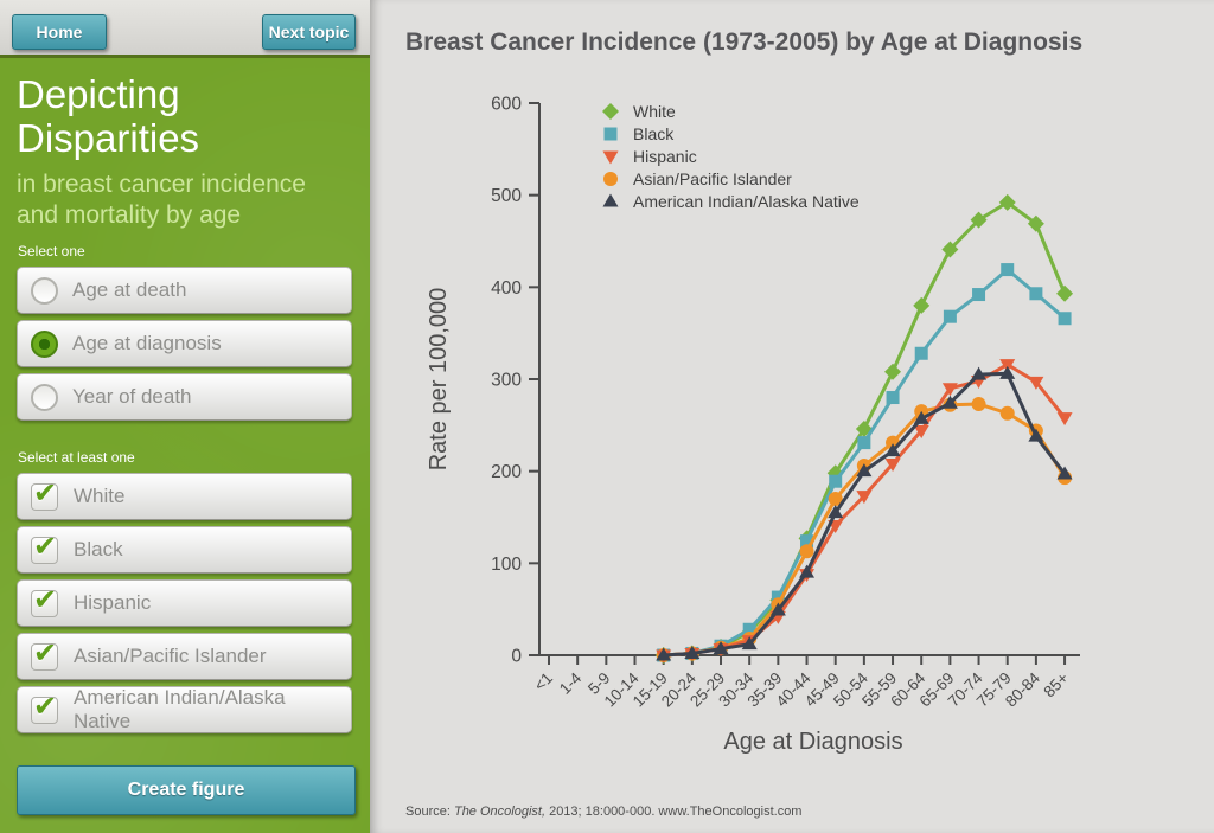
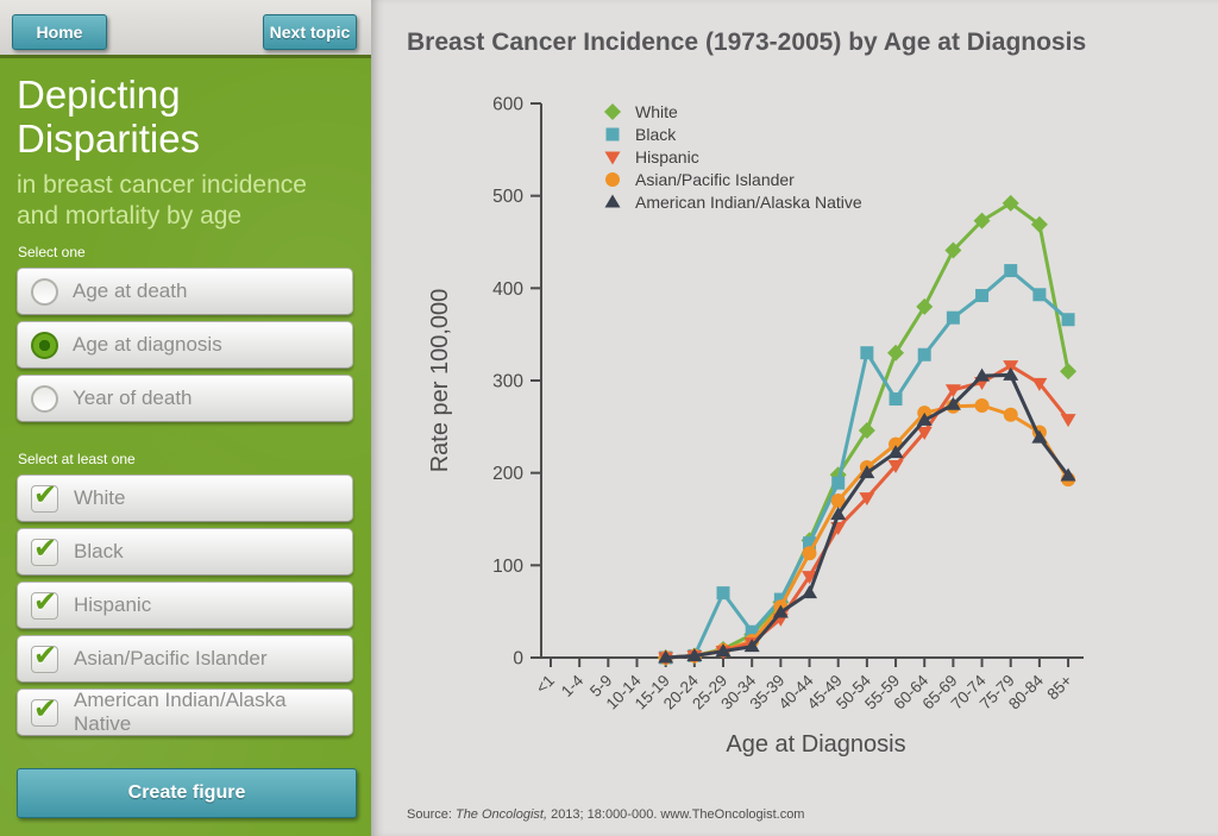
Black/25-29: 10 -> 70
American Indian/Alaska Native/40-44: 90 -> 70
Black/50-54: 230 -> 330
White/55-59: 310 -> 330
White/85+: 390 -> 310
